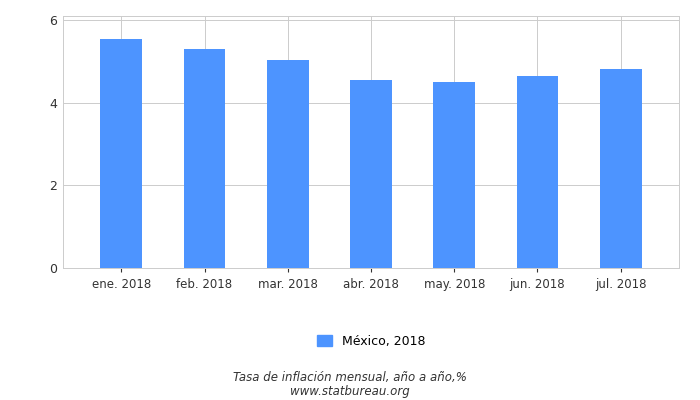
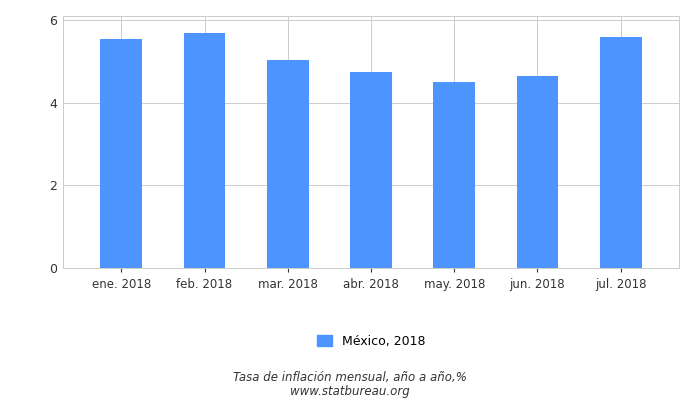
feb. 2018: 5.30 -> 5.70
abr. 2018: 4.55 -> 4.75
jul. 2018: 4.81 -> 5.60
